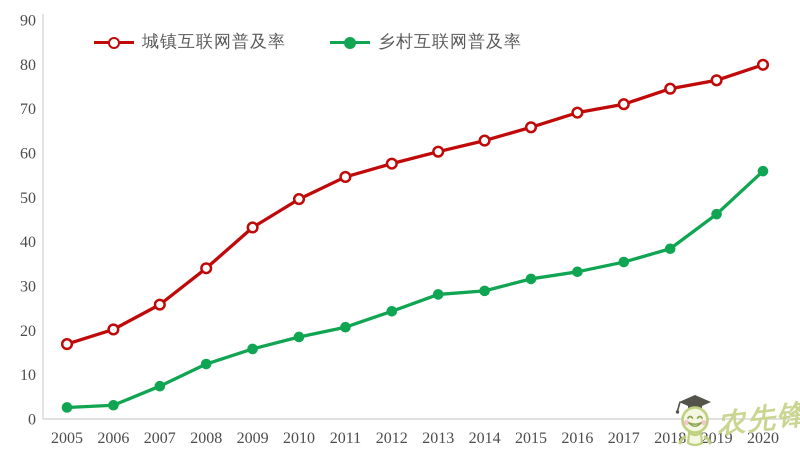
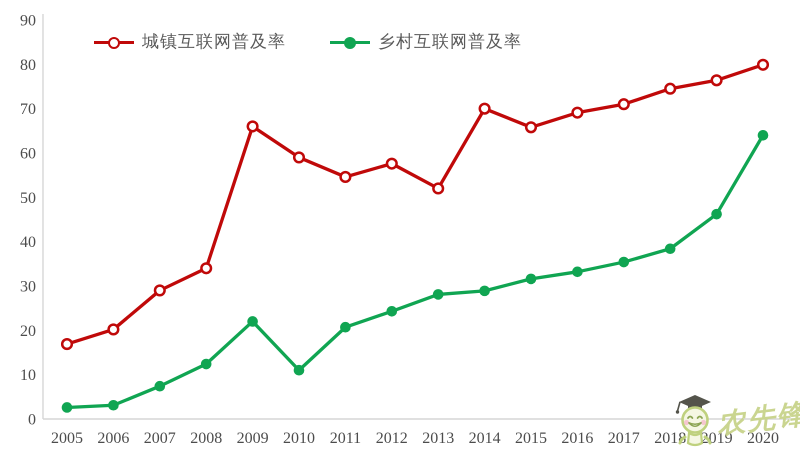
城镇互联网普及率/2007: 26 -> 29
城镇互联网普及率/2009: 43 -> 66
乡村互联网普及率/2009: 16 -> 22
城镇互联网普及率/2010: 50 -> 59
乡村互联网普及率/2010: 18 -> 11
城镇互联网普及率/2013: 60 -> 52
城镇互联网普及率/2014: 63 -> 70
乡村互联网普及率/2020: 56 -> 64
